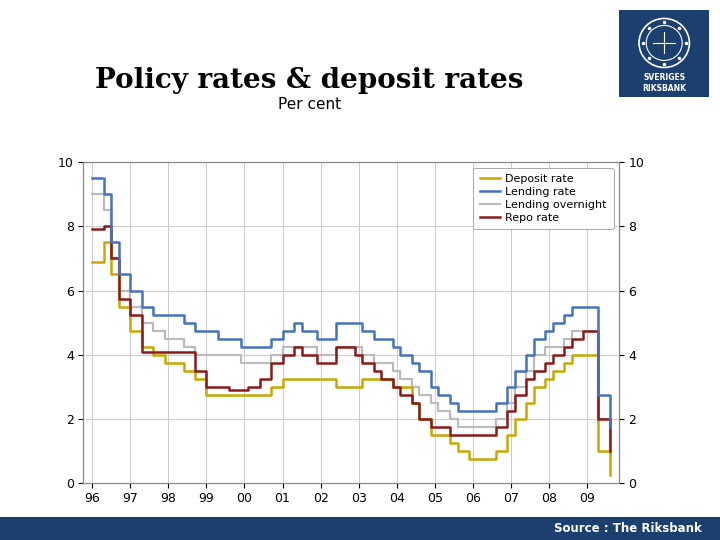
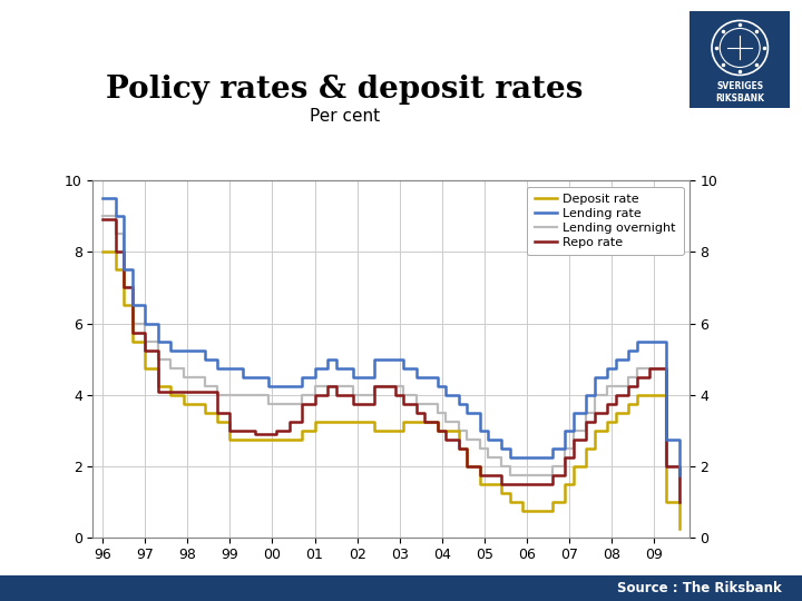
Deposit rate/96: 6.90 -> 8.00
Repo rate/96: 7.90 -> 8.90
